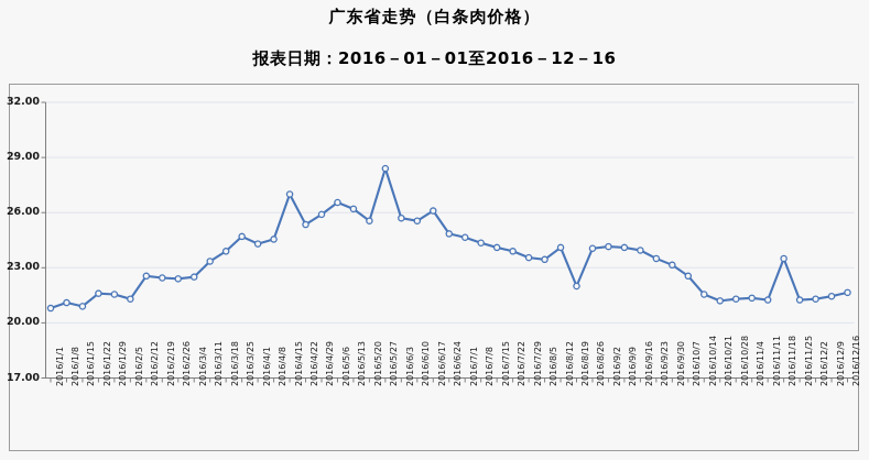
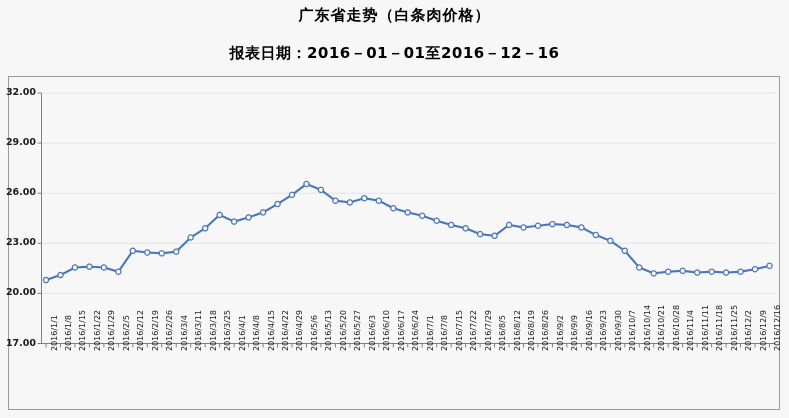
2016/1/15: 20.9 -> 21.6
2016/4/15: 27.0 -> 24.9
2016/5/27: 28.4 -> 25.4
2016/6/17: 26.1 -> 25.1
2016/8/19: 22.0 -> 23.9
2016/11/18: 23.5 -> 21.3
